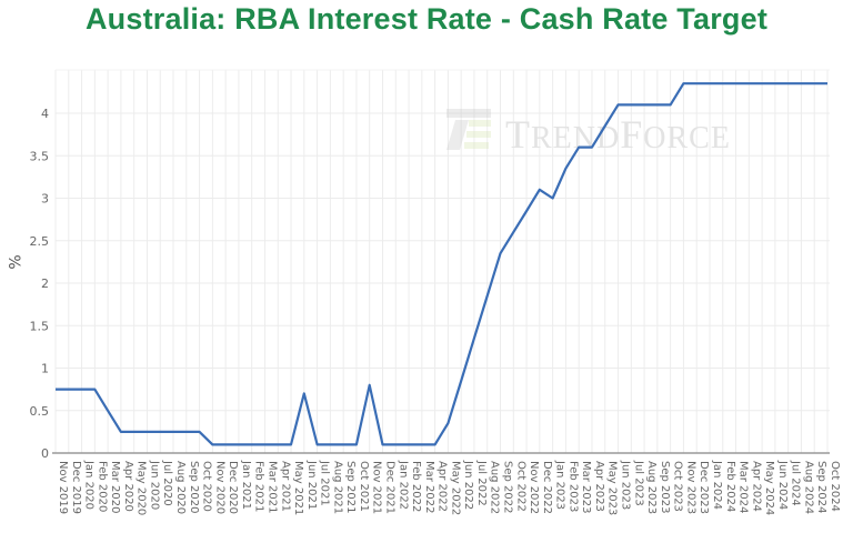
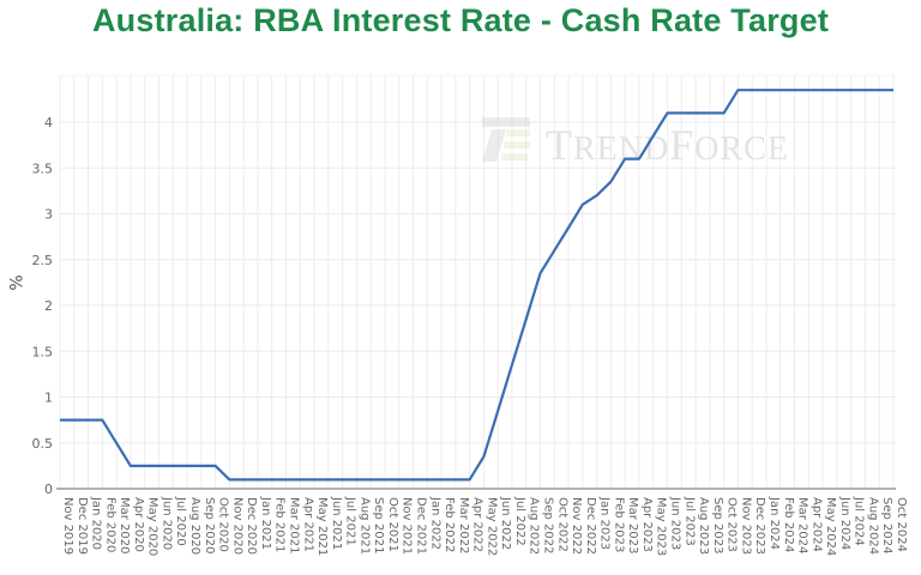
Jun 2021: 0.7 -> 0.1
Nov 2021: 0.8 -> 0.1
Jan 2023: 3.0 -> 3.2
